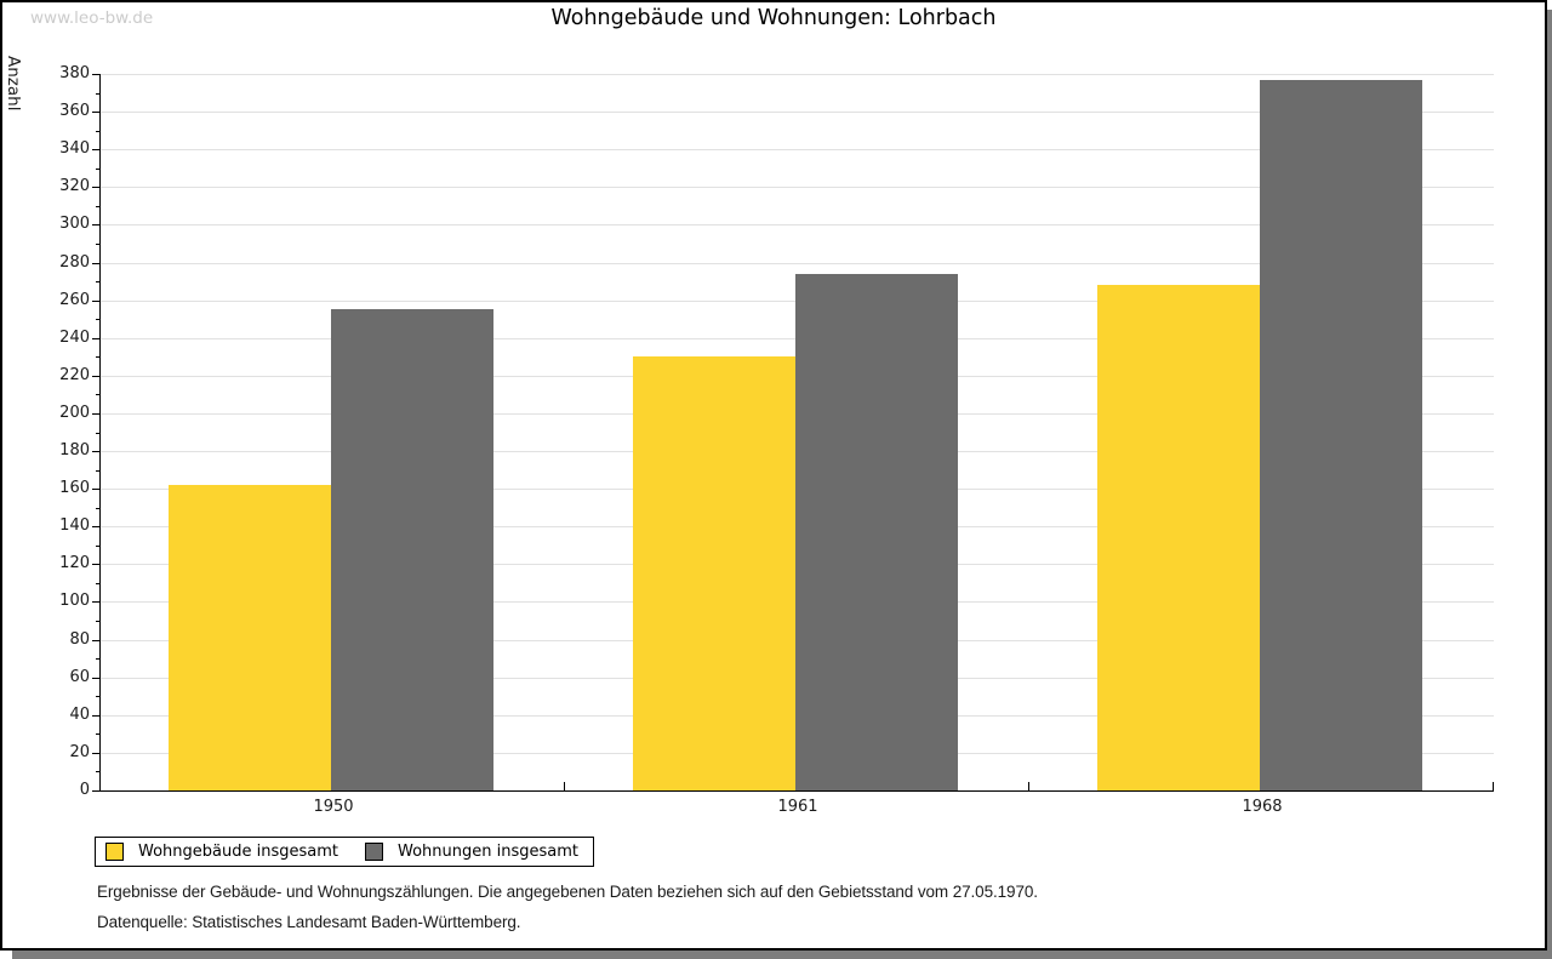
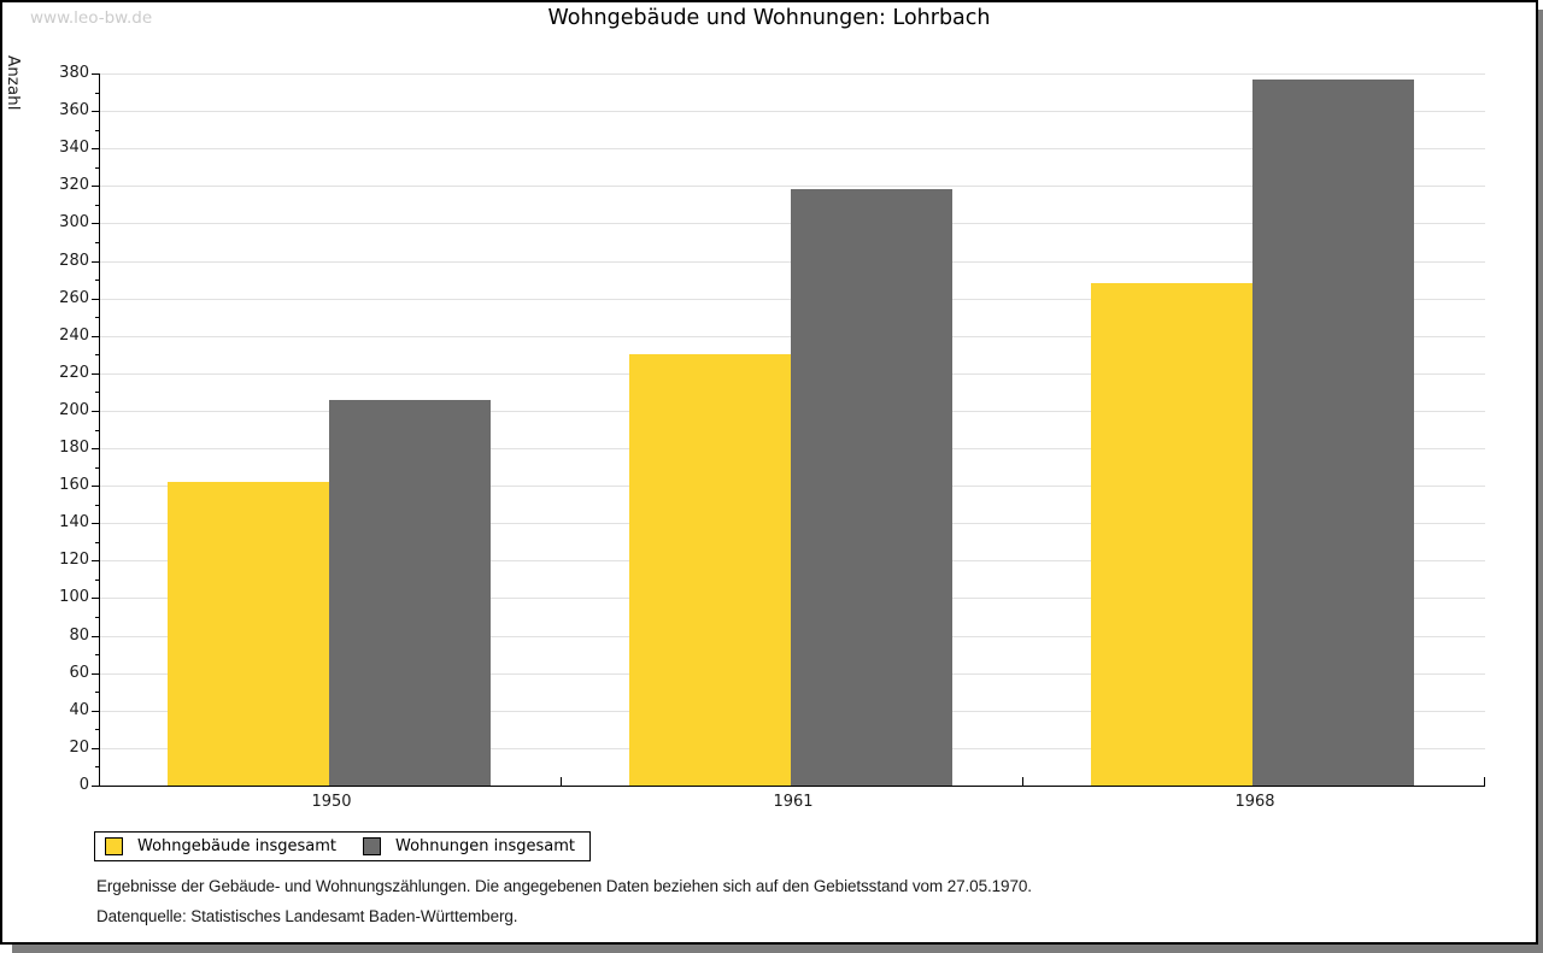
Wohnungen insgesamt/1950: 255 -> 206
Wohnungen insgesamt/1961: 274 -> 318
